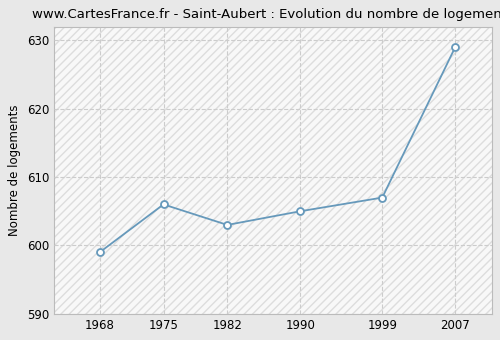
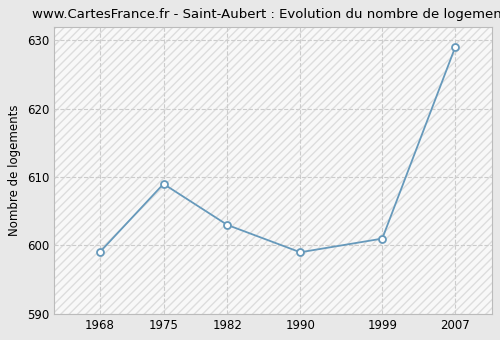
1975: 606 -> 609
1990: 605 -> 599
1999: 607 -> 601
